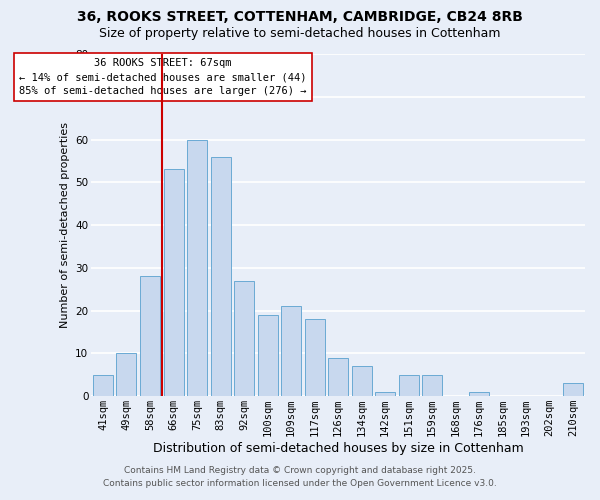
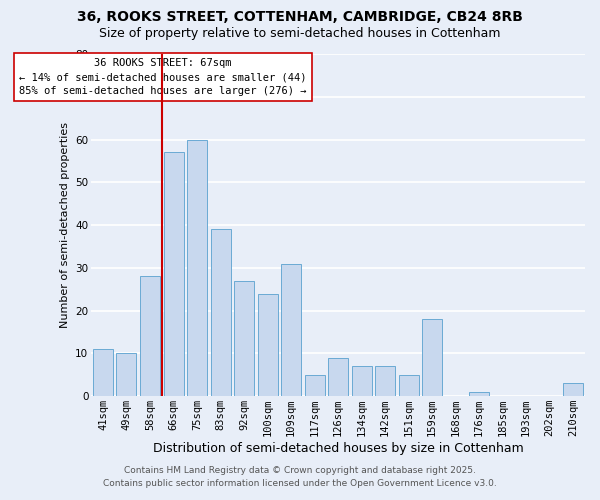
41sqm: 5 -> 11
66sqm: 53 -> 57
83sqm: 56 -> 39
100sqm: 19 -> 24
109sqm: 21 -> 31
117sqm: 18 -> 5
142sqm: 1 -> 7
159sqm: 5 -> 18
